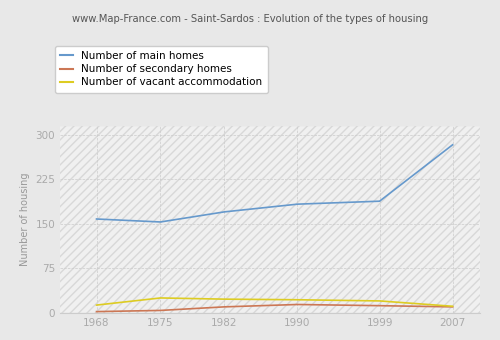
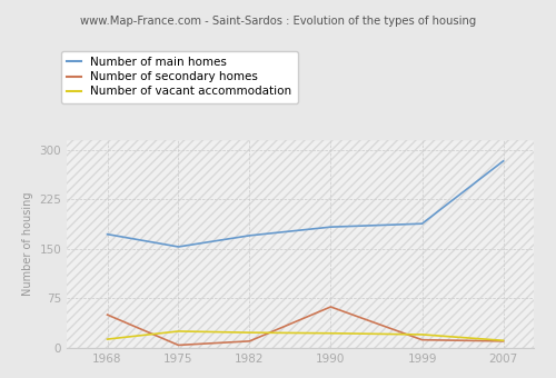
Number of main homes/1968: 158 -> 172
Number of secondary homes/1968: 2 -> 50
Number of secondary homes/1990: 14 -> 62
